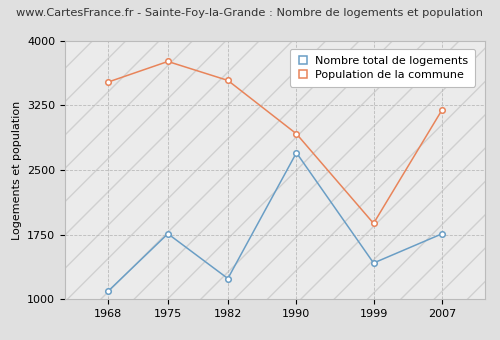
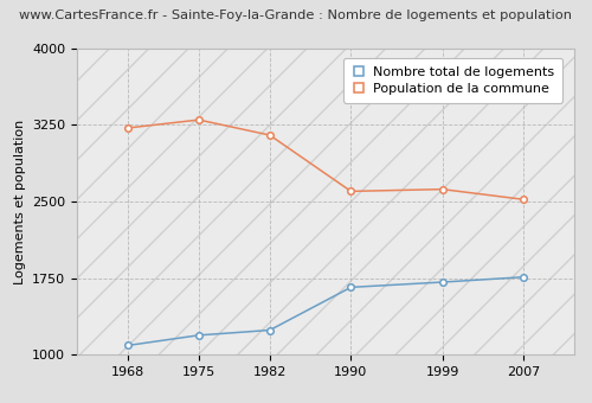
Population de la commune/1968: 3520 -> 3220
Nombre total de logements/1975: 1760 -> 1190
Population de la commune/1975: 3760 -> 3300
Population de la commune/1982: 3540 -> 3150
Nombre total de logements/1990: 2700 -> 1660
Population de la commune/1990: 2920 -> 2600
Nombre total de logements/1999: 1420 -> 1710
Population de la commune/1999: 1880 -> 2620
Population de la commune/2007: 3200 -> 2520
